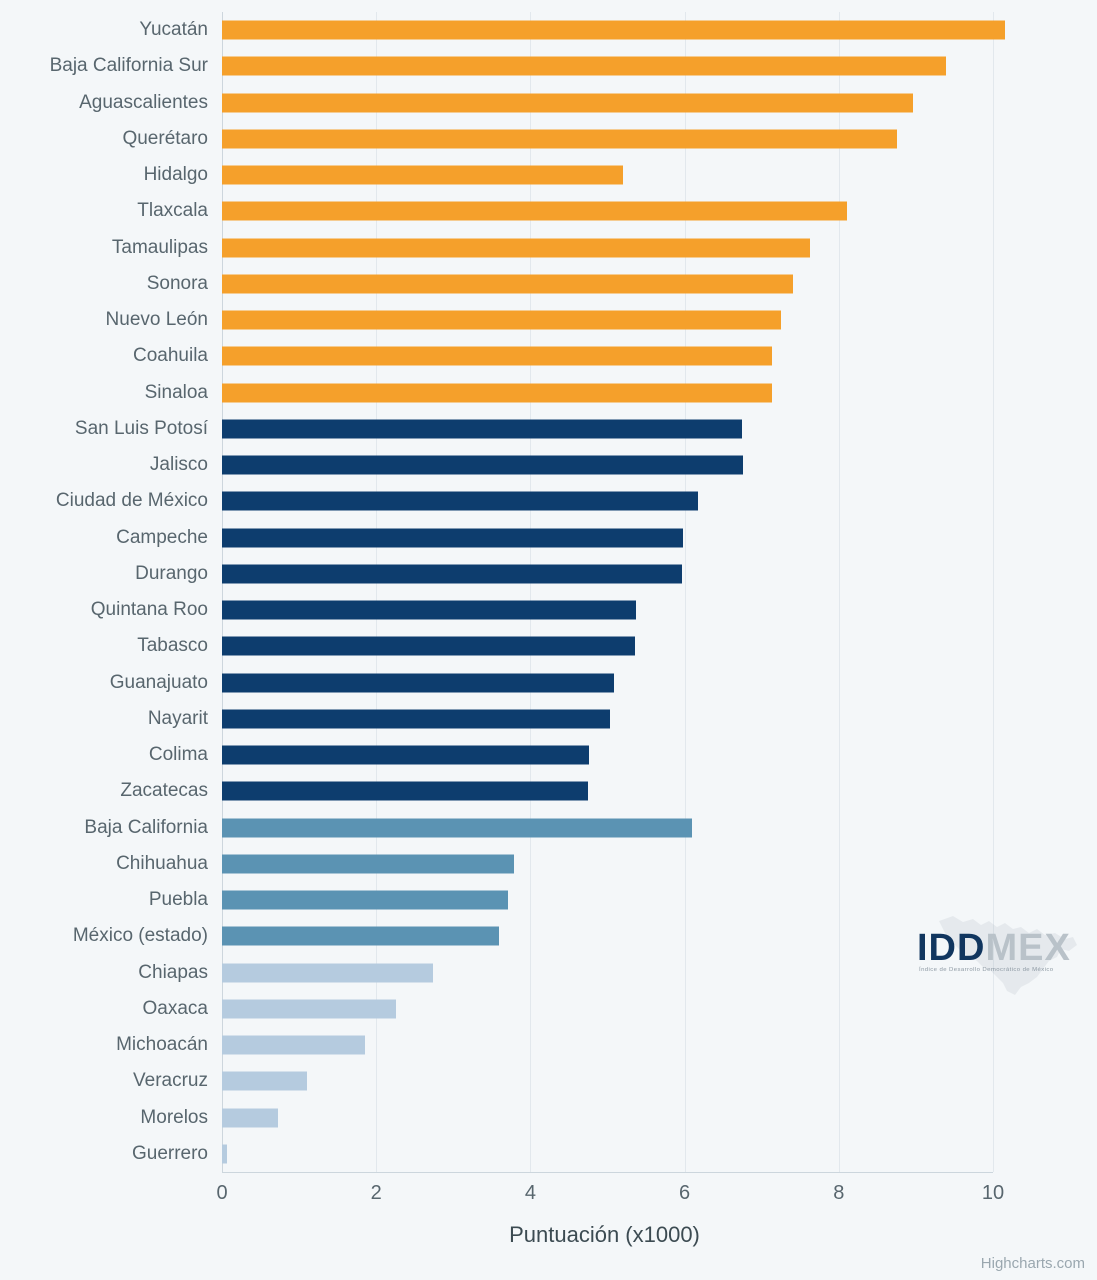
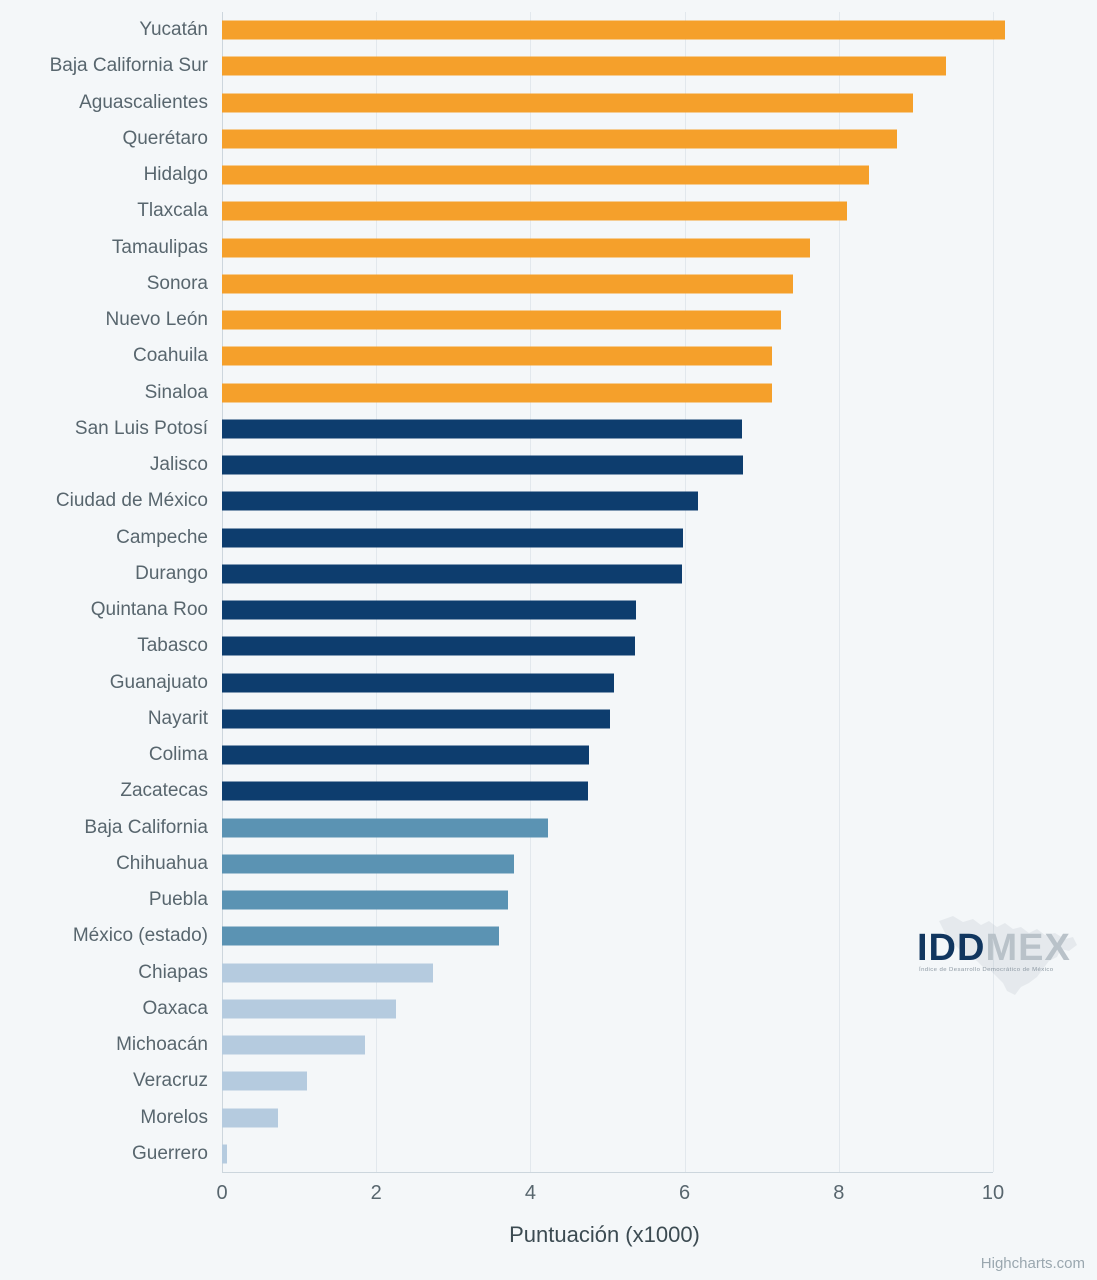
Hidalgo: 5.2 -> 8.4
Baja California: 6.1 -> 4.2
